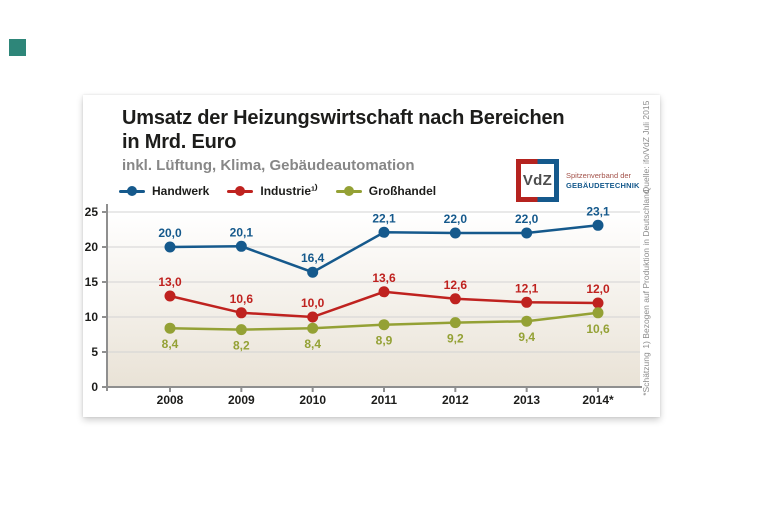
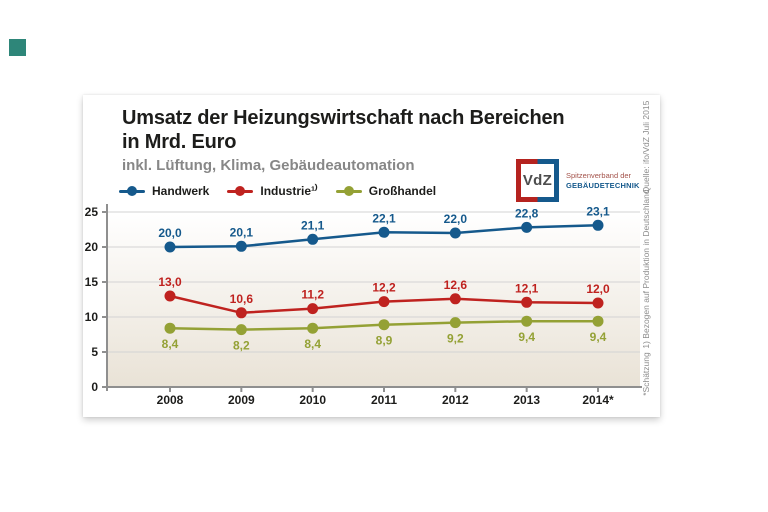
Handwerk/2010: 16,4 -> 21,1
Industrie¹⁾/2010: 10,0 -> 11,2
Industrie¹⁾/2011: 13,6 -> 12,2
Handwerk/2013: 22,0 -> 22,8
Großhandel/2014*: 10,6 -> 9,4
